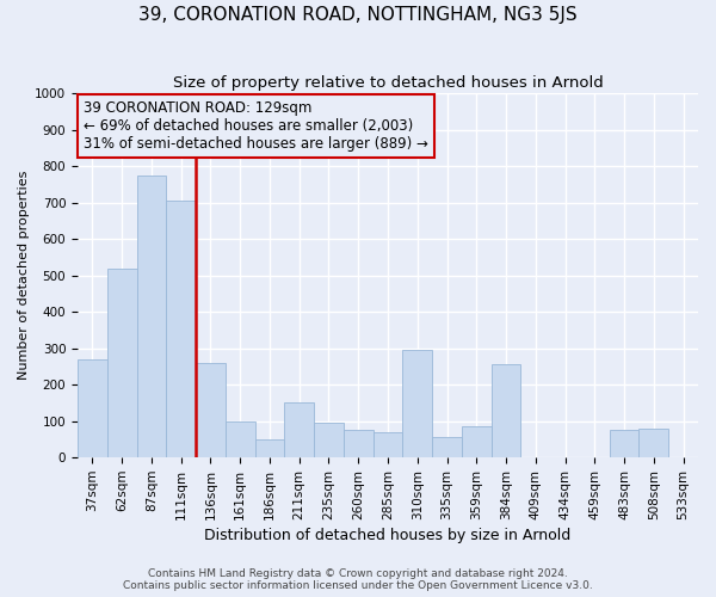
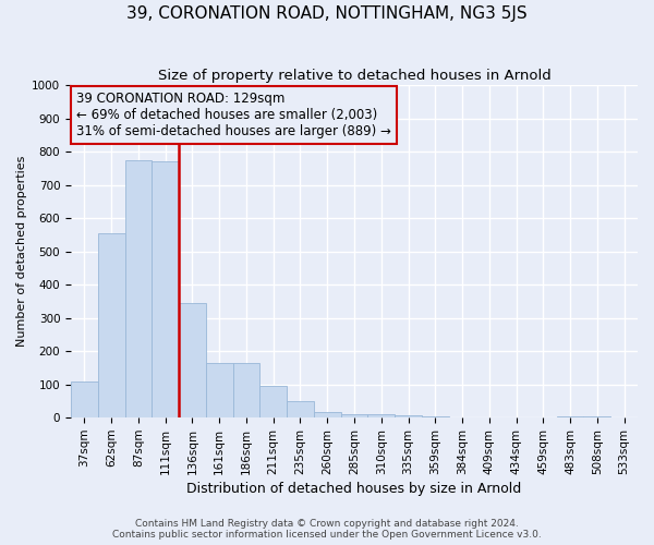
37sqm: 270 -> 110
62sqm: 520 -> 555
111sqm: 705 -> 770
136sqm: 260 -> 345
161sqm: 100 -> 163
186sqm: 50 -> 163
211sqm: 150 -> 95
235sqm: 95 -> 50
260sqm: 75 -> 18
285sqm: 70 -> 12
310sqm: 295 -> 10
335sqm: 55 -> 7
359sqm: 85 -> 3
384sqm: 255 -> 1
483sqm: 75 -> 5
508sqm: 80 -> 3
